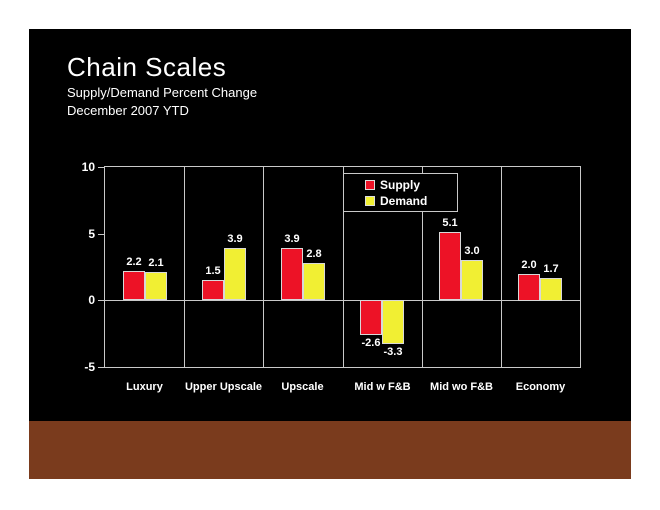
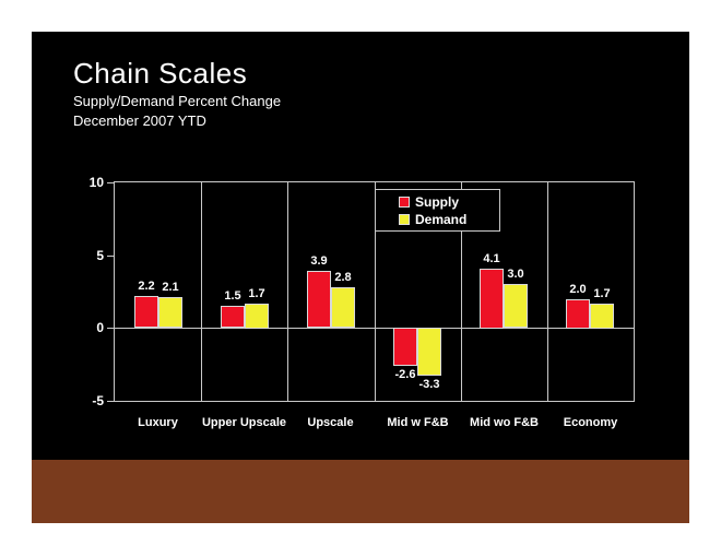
Demand/Upper Upscale: 3.9 -> 1.7
Supply/Mid wo F&B: 5.1 -> 4.1
